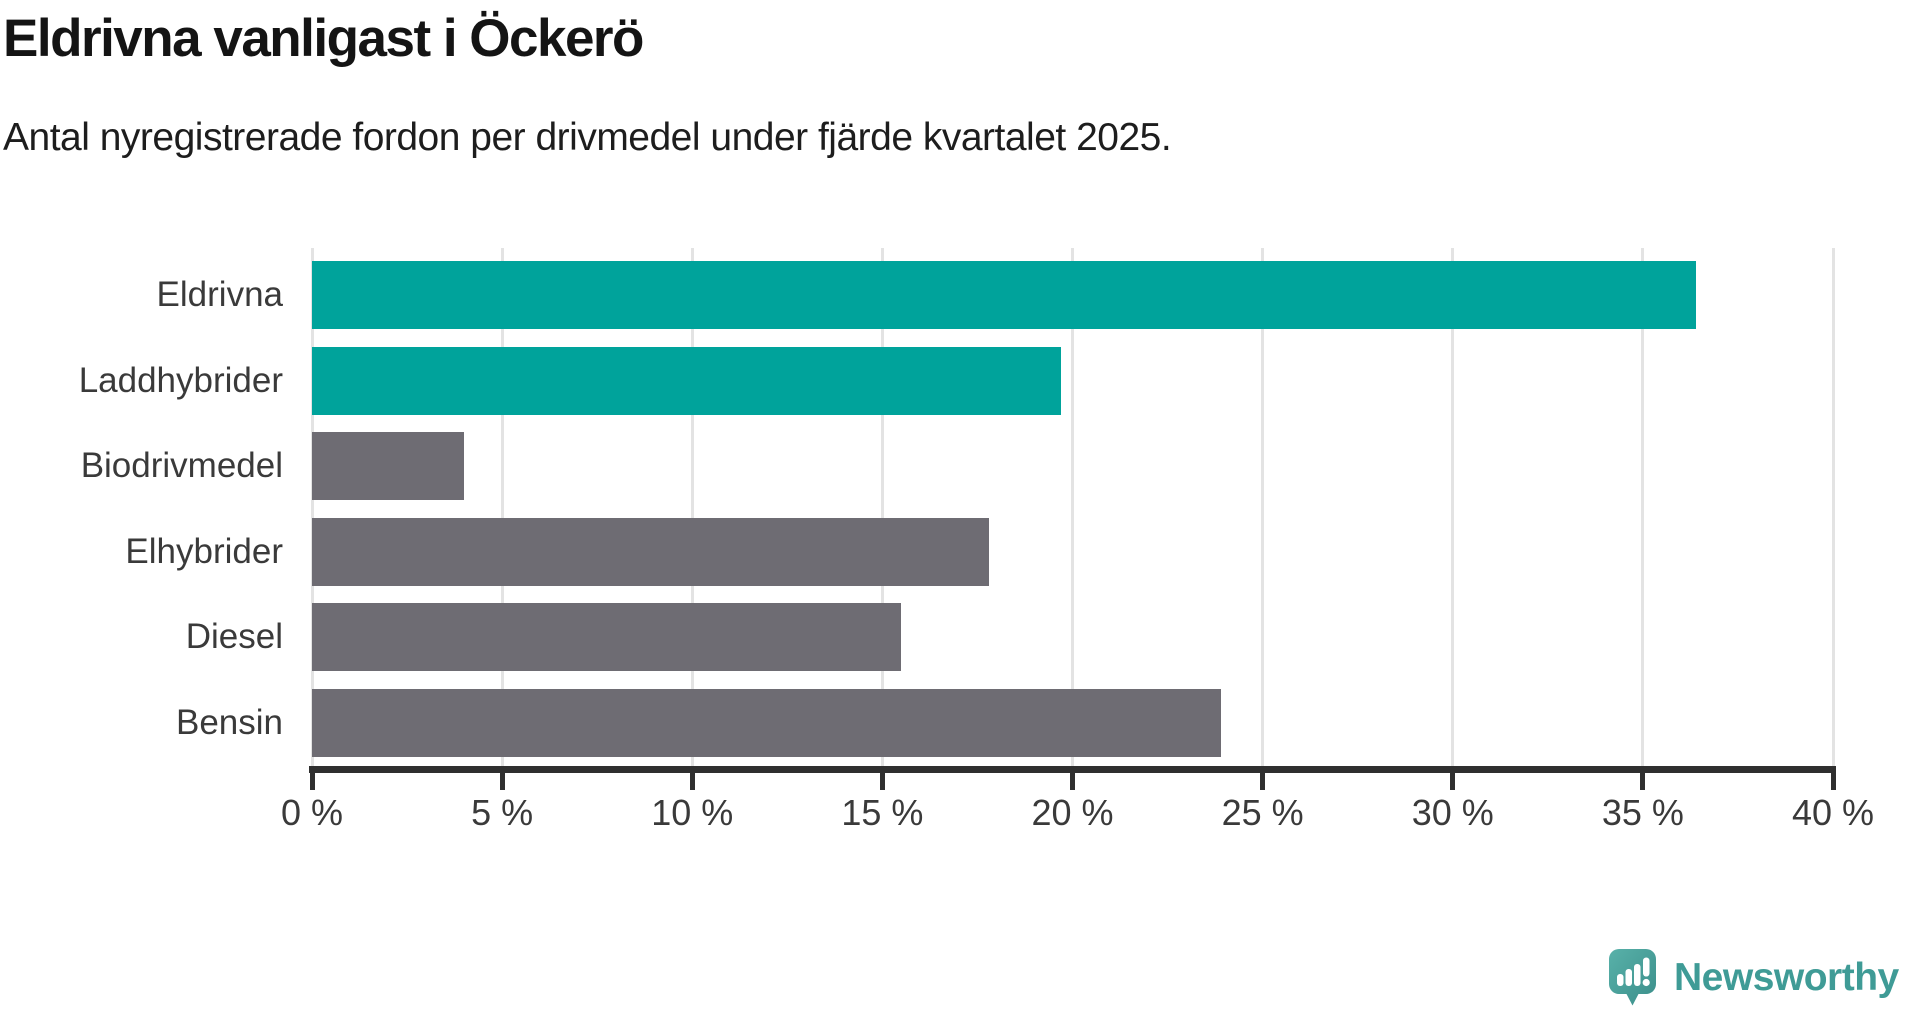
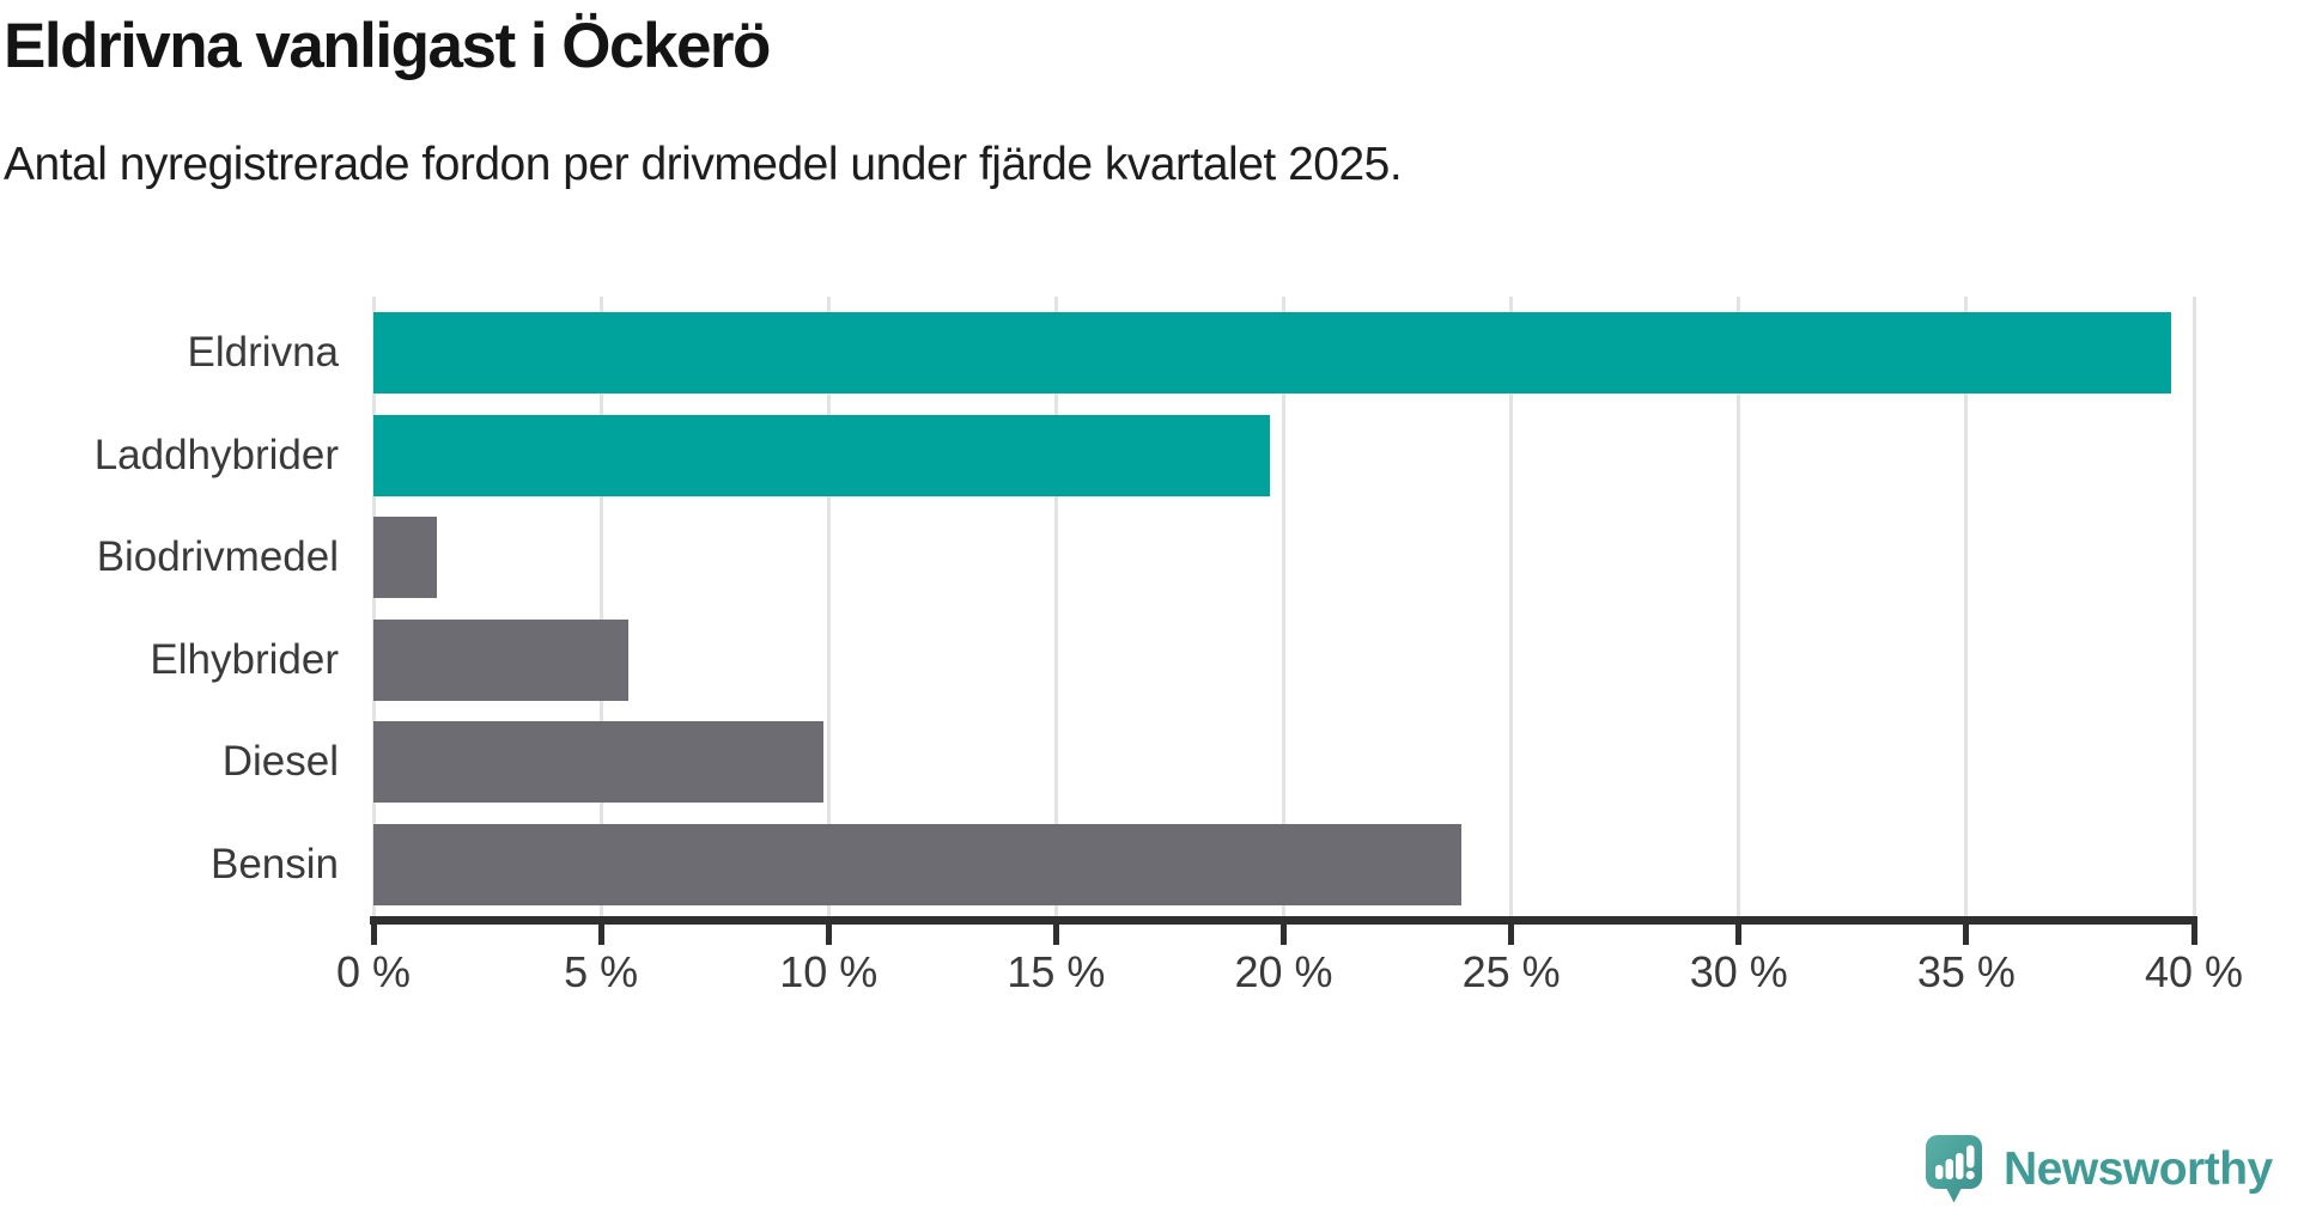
Eldrivna: 36.4% -> 39.5%
Biodrivmedel: 4.0% -> 1.4%
Elhybrider: 17.8% -> 5.6%
Diesel: 15.5% -> 9.9%
